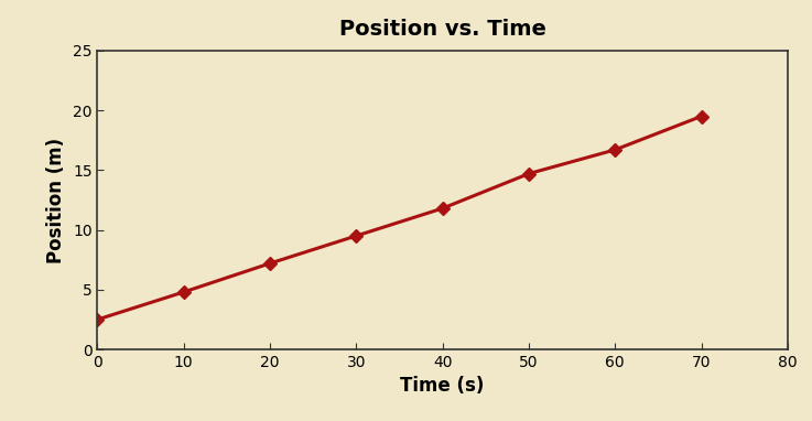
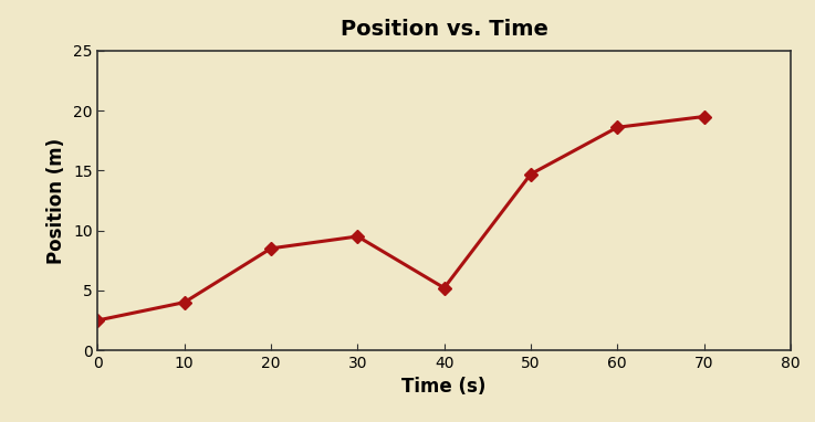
10: 4.8 -> 4.0
20: 7.2 -> 8.5
40: 11.8 -> 5.2
60: 16.7 -> 18.6
